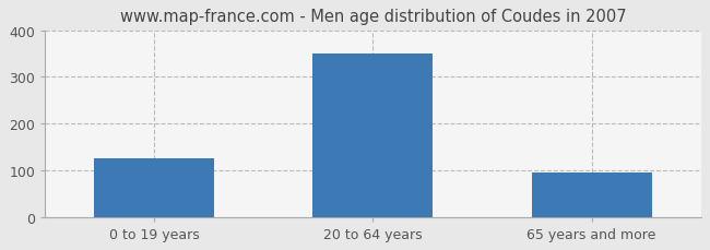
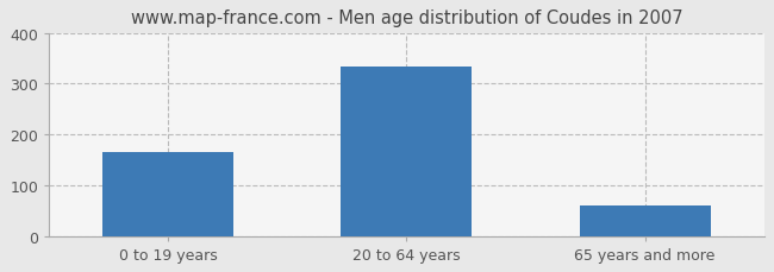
0 to 19 years: 125 -> 165
20 to 64 years: 350 -> 333
65 years and more: 95 -> 60
